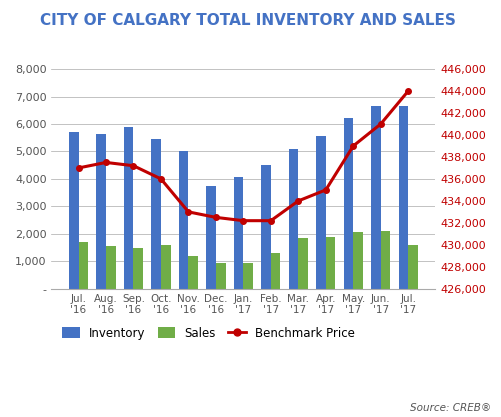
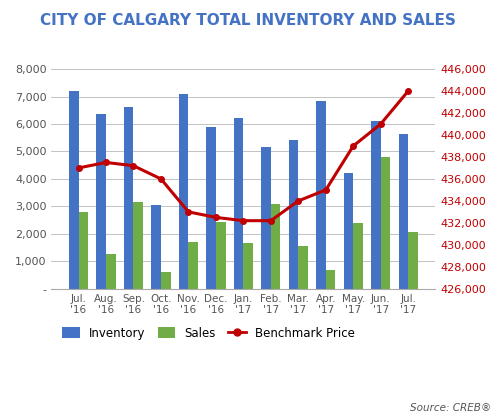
Inventory/Jul. '16: 5,700 -> 7,200
Sales/Jul. '16: 1,700 -> 2,800
Inventory/Aug. '16: 5,650 -> 6,350
Sales/Aug. '16: 1,550 -> 1,250
Inventory/Sep. '16: 5,900 -> 6,600
Sales/Sep. '16: 1,480 -> 3,150
Inventory/Oct. '16: 5,450 -> 3,050
Sales/Oct. '16: 1,600 -> 600
Inventory/Nov. '16: 5,000 -> 7,100
Sales/Nov. '16: 1,200 -> 1,700
Inventory/Dec. '16: 3,750 -> 5,900
Sales/Dec. '16: 920 -> 2,450
Inventory/Jan. '17: 4,080 -> 6,200
Sales/Jan. '17: 950 -> 1,650
Inventory/Feb. '17: 4,500 -> 5,150
Sales/Feb. '17: 1,300 -> 3,100
Inventory/Mar. '17: 5,100 -> 5,400
Sales/Mar. '17: 1,850 -> 1,550
Inventory/Apr. '17: 5,550 -> 6,850
Sales/Apr. '17: 1,880 -> 700
Inventory/May. '17: 6,200 -> 4,200
Sales/May. '17: 2,080 -> 2,400
Inventory/Jun. '17: 6,650 -> 6,100
Sales/Jun. '17: 2,100 -> 4,800
Inventory/Jul. '17: 6,650 -> 5,650
Sales/Jul. '17: 1,600 -> 2,050
